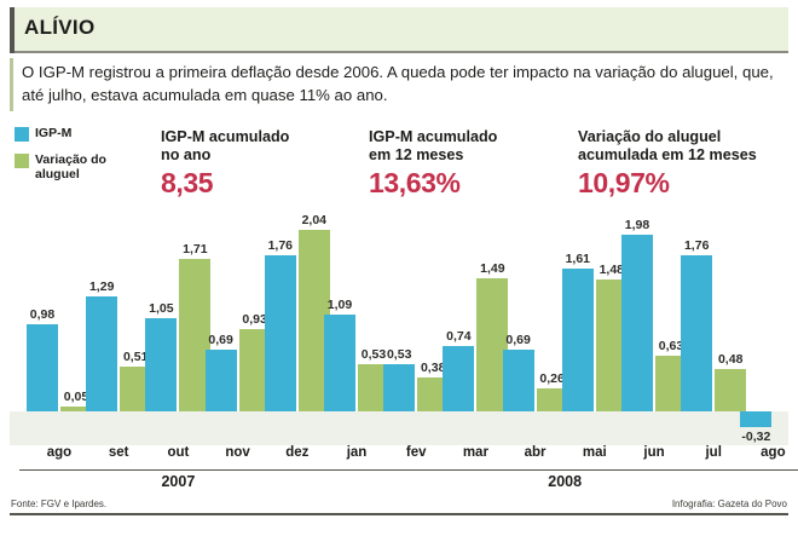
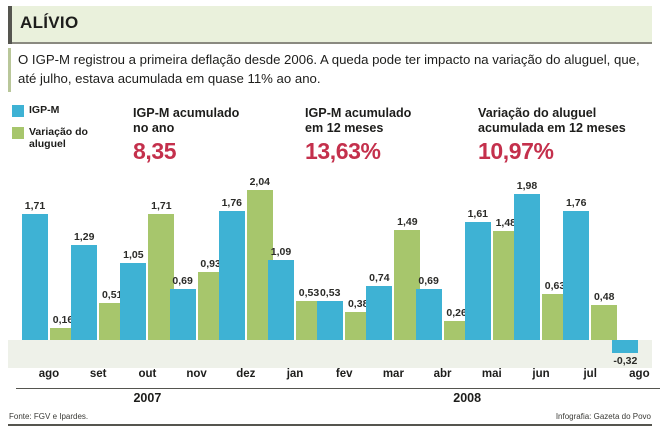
IGP-M/ago 2007: 0,98 -> 1,71
Variação do aluguel/ago 2007: 0,05 -> 0,16
